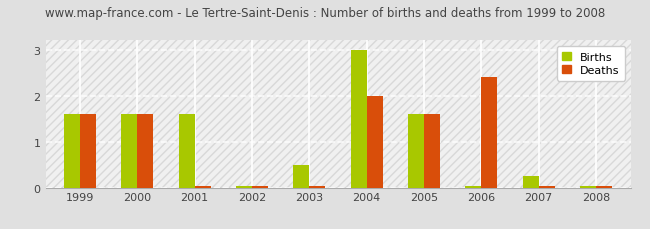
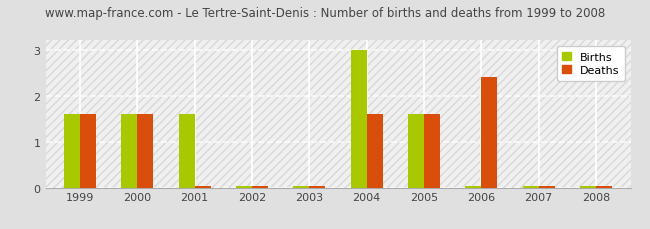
Births/2003: 0.50 -> 0.04
Deaths/2004: 2.00 -> 1.60
Births/2007: 0.25 -> 0.04
